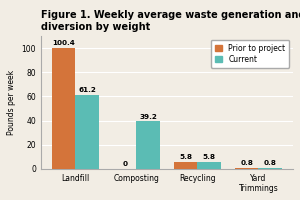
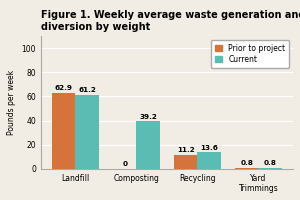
Prior to project/Landfill: 100.4 -> 62.9
Prior to project/Recycling: 5.8 -> 11.2
Current/Recycling: 5.8 -> 13.6
